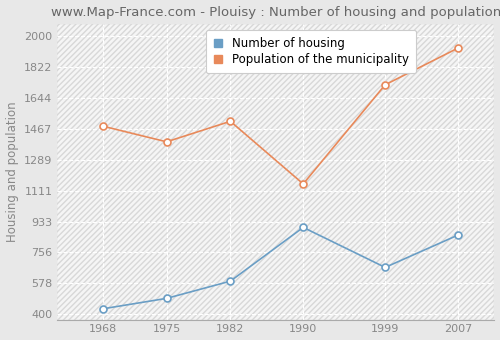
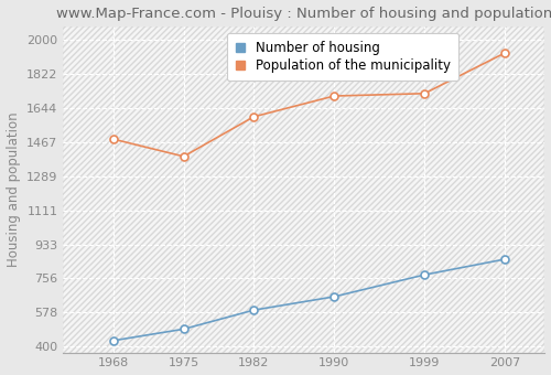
Population of the municipality/1982: 1510 -> 1600
Number of housing/1990: 900 -> 660
Population of the municipality/1990: 1150 -> 1710
Number of housing/1999: 670 -> 780
